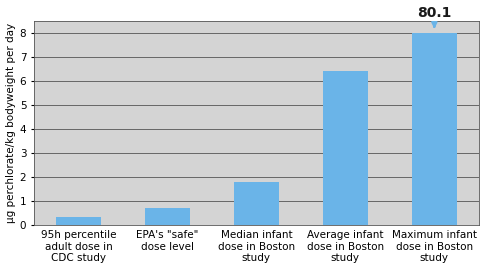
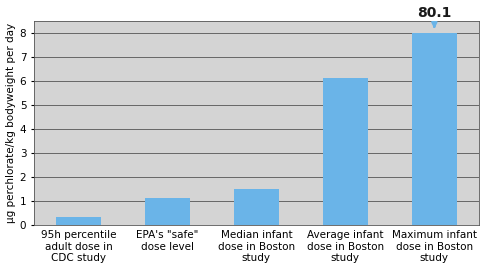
EPA's "safe" dose level: 0.7 -> 1.1
Median infant dose in Boston study: 1.8 -> 1.5
Average infant dose in Boston study: 6.4 -> 6.1
